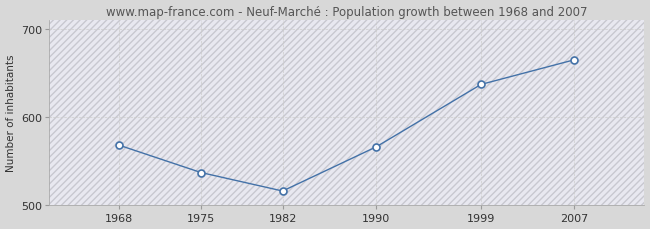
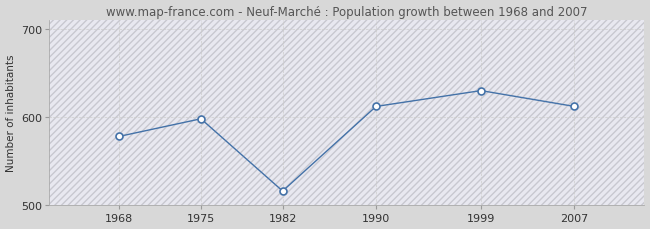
1968: 568 -> 578
1975: 537 -> 598
1990: 566 -> 612
1999: 637 -> 630
2007: 665 -> 612
